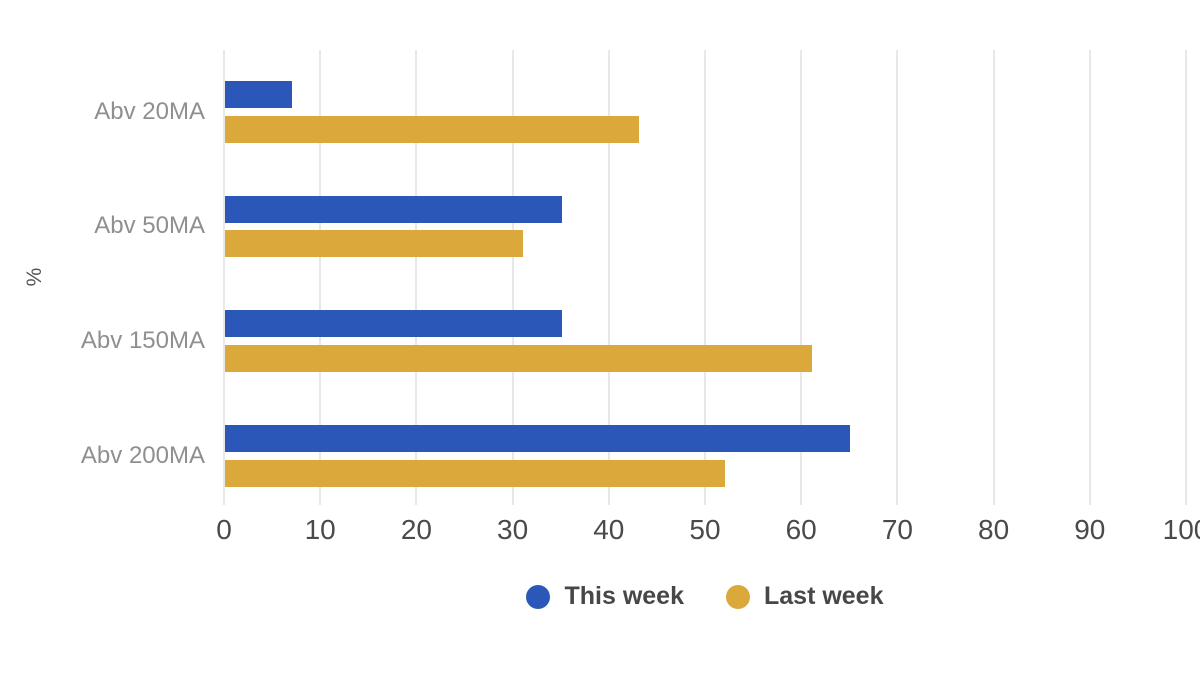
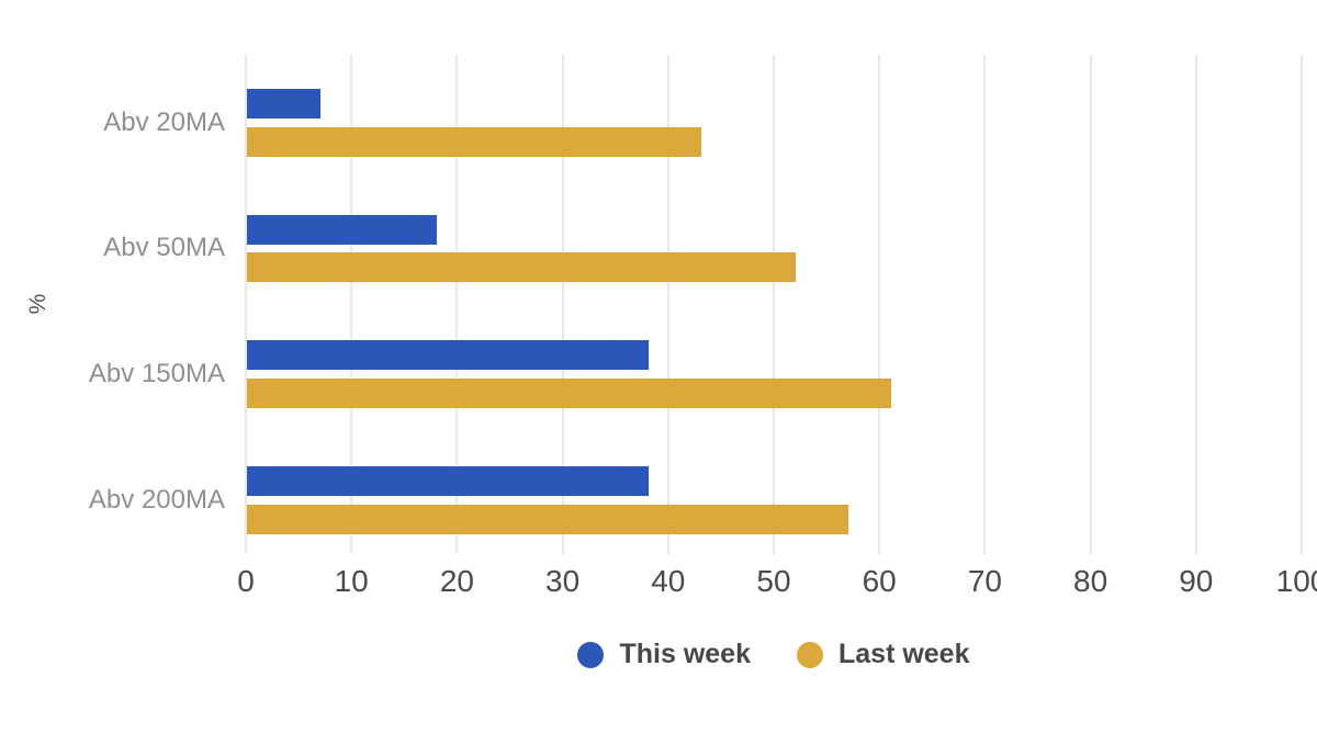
This week/Abv 50MA: 35 -> 18
Last week/Abv 50MA: 31 -> 52
This week/Abv 150MA: 35 -> 38
This week/Abv 200MA: 65 -> 38
Last week/Abv 200MA: 52 -> 57
